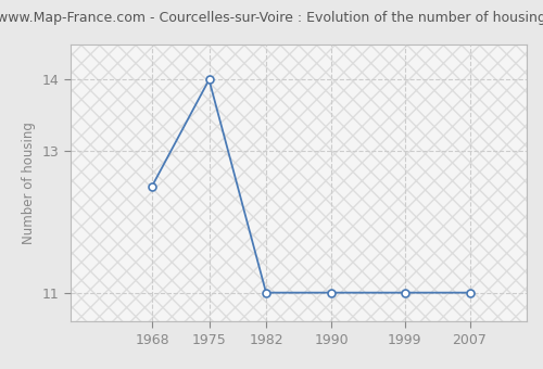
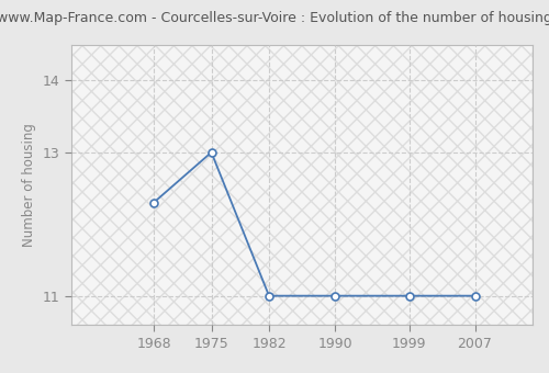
1968: 12.5 -> 12.3
1975: 14.0 -> 13.0
